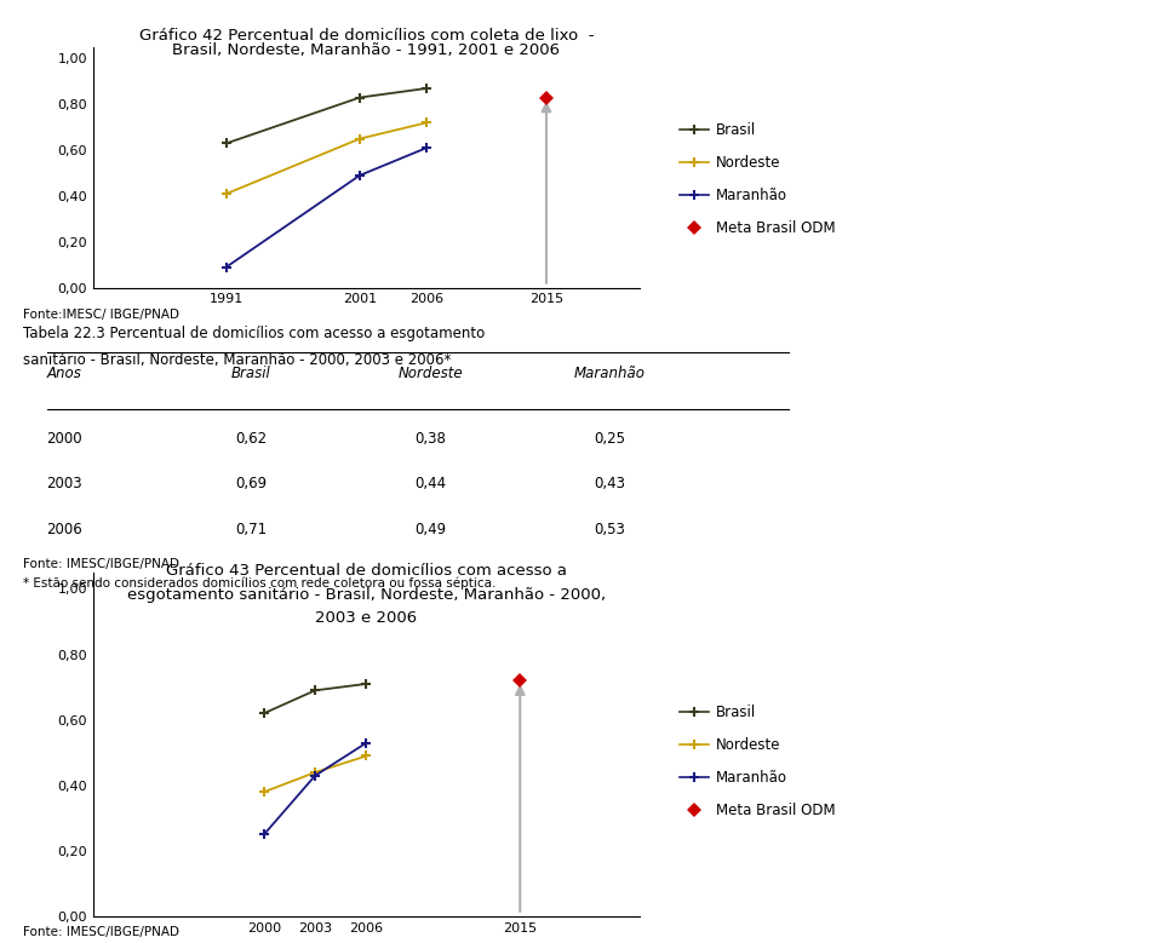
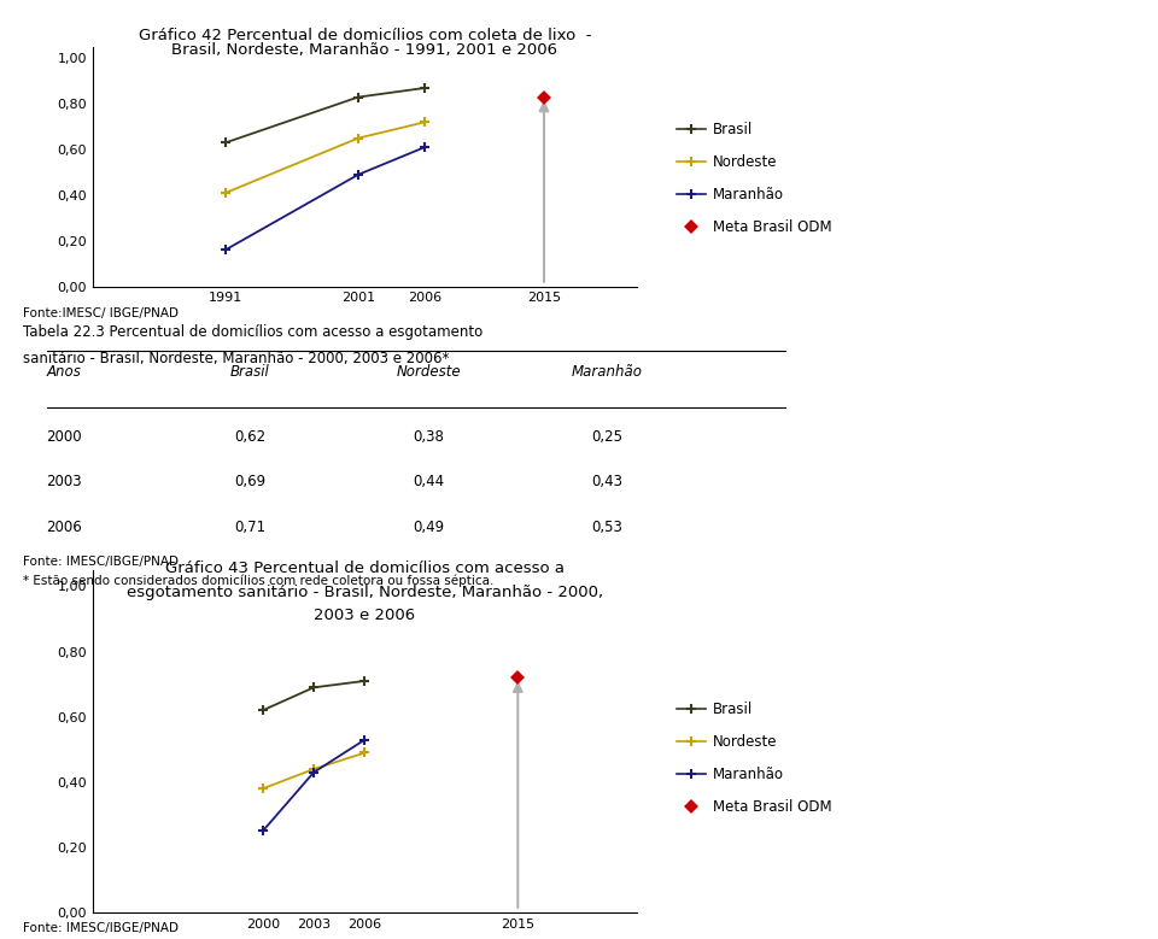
Maranhão/1991: 0,09 -> 0,16
